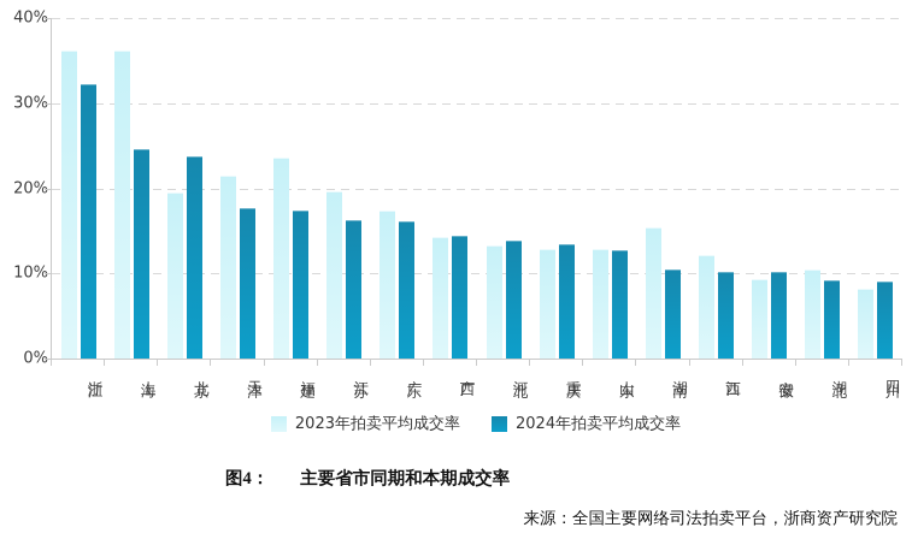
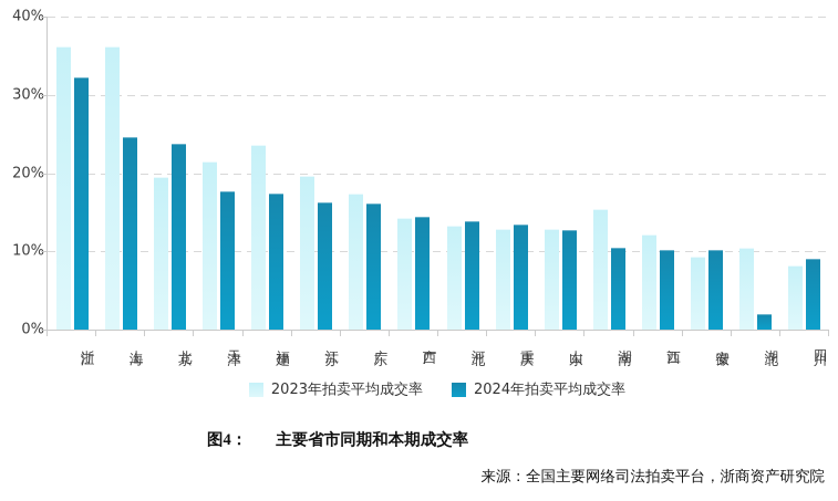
2024年拍卖平均成交率/湖北: 9% -> 2%
